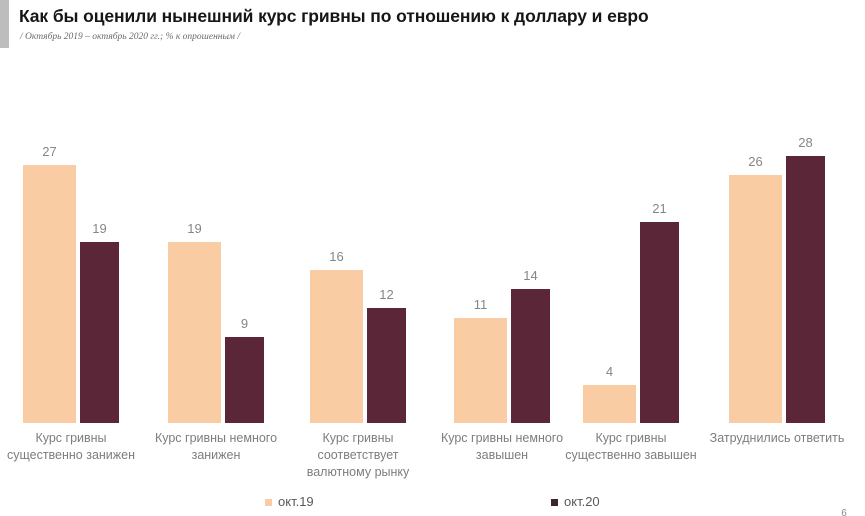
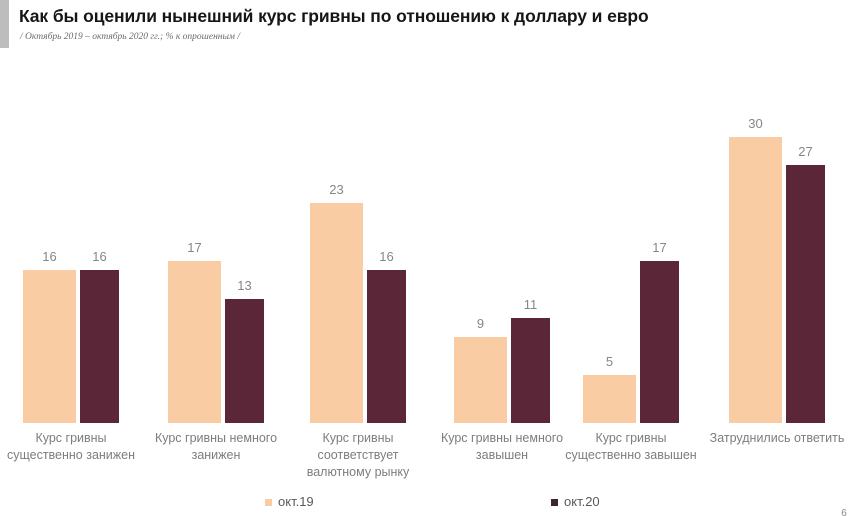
окт.19/Курс гривны существенно занижен: 27 -> 16
окт.20/Курс гривны существенно занижен: 19 -> 16
окт.19/Курс гривны немного занижен: 19 -> 17
окт.20/Курс гривны немного занижен: 9 -> 13
окт.19/Курс гривны соответствует валютному рынку: 16 -> 23
окт.20/Курс гривны соответствует валютному рынку: 12 -> 16
окт.19/Курс гривны немного завышен: 11 -> 9
окт.20/Курс гривны немного завышен: 14 -> 11
окт.19/Курс гривны существенно завышен: 4 -> 5
окт.20/Курс гривны существенно завышен: 21 -> 17
окт.19/Затруднились ответить: 26 -> 30
окт.20/Затруднились ответить: 28 -> 27
